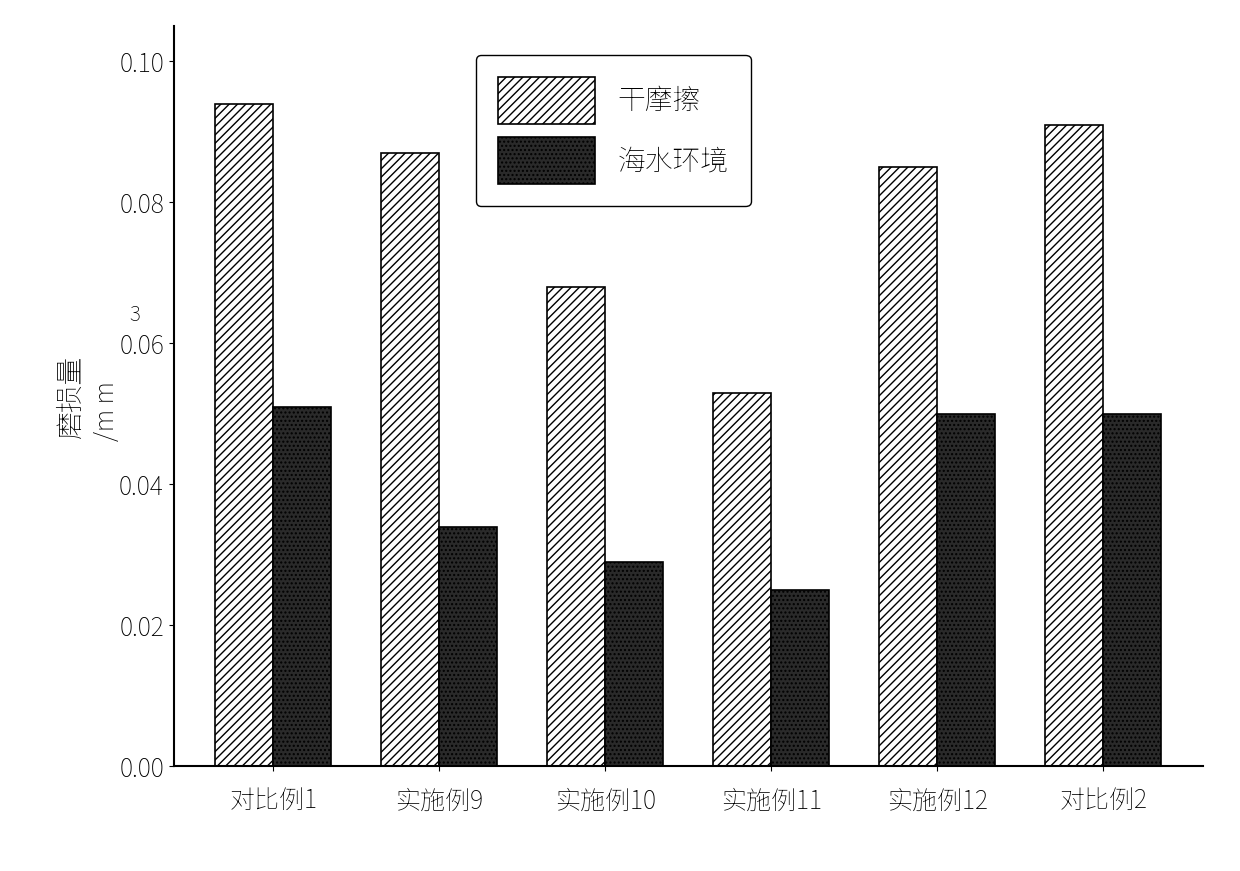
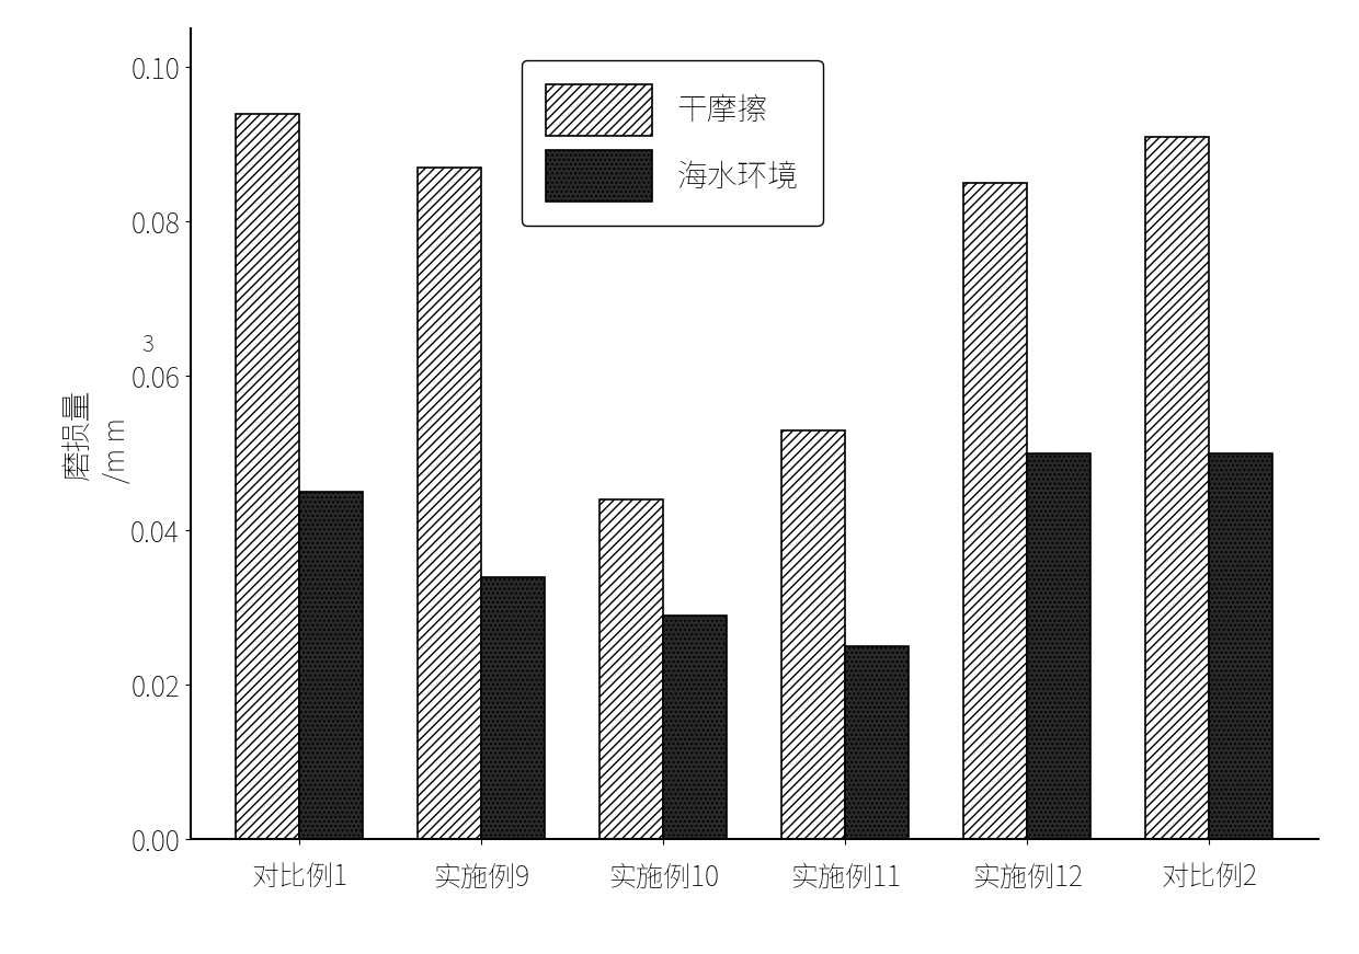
海水环境/对比例1: 0.051 -> 0.045
干摩擦/实施例10: 0.068 -> 0.044
